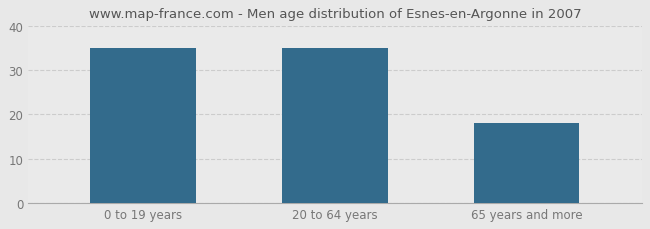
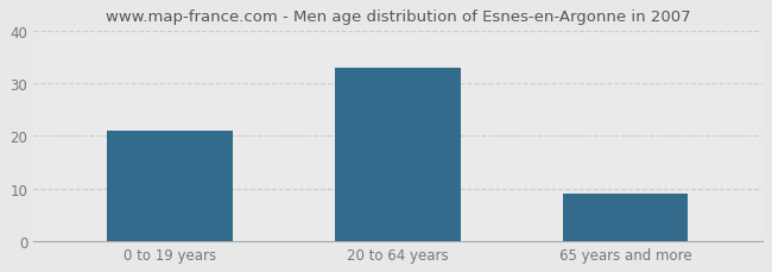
0 to 19 years: 35 -> 21
20 to 64 years: 35 -> 33
65 years and more: 18 -> 9
